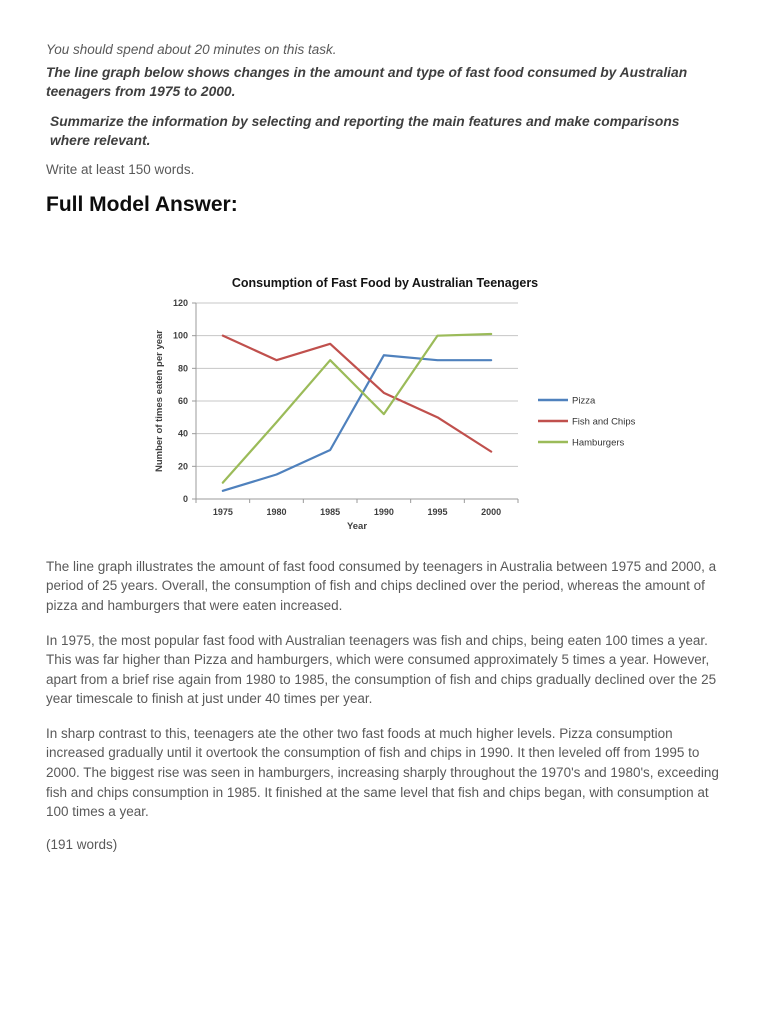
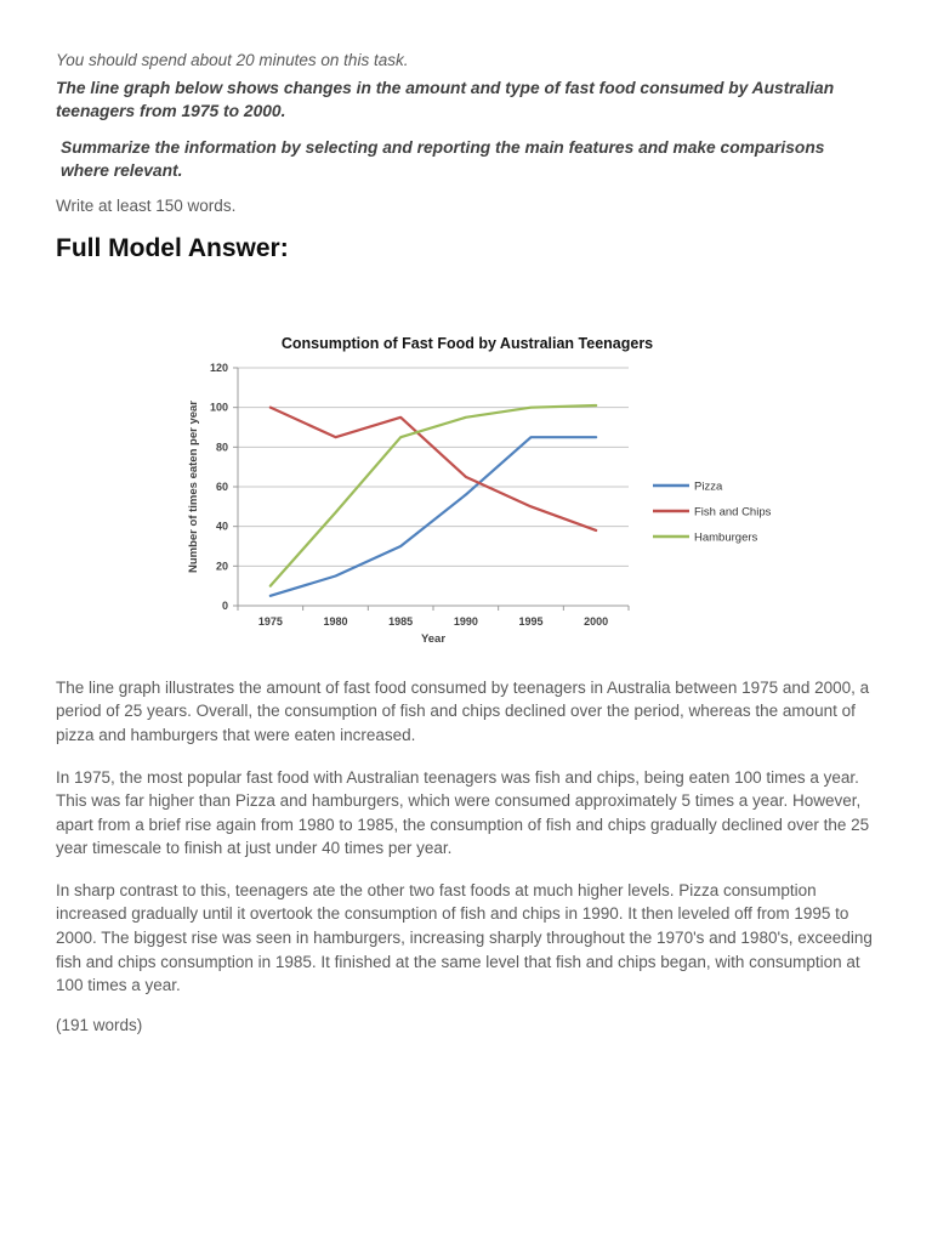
Pizza/1990: 88 -> 56
Hamburgers/1990: 52 -> 95
Fish and Chips/2000: 29 -> 38
